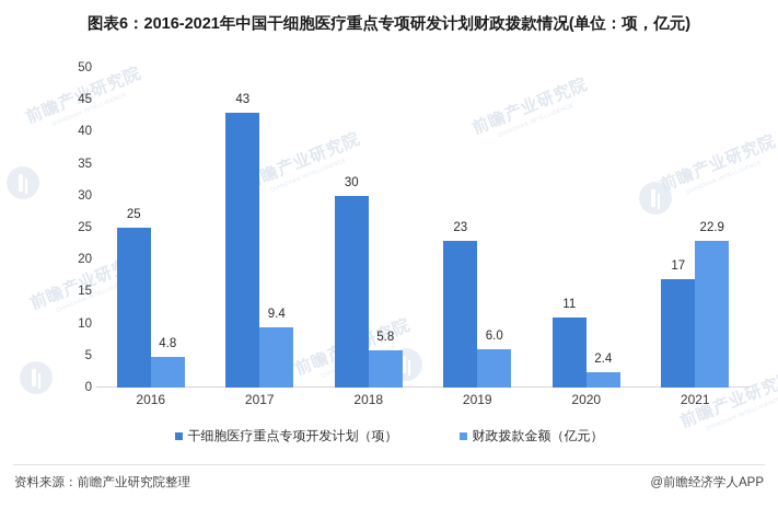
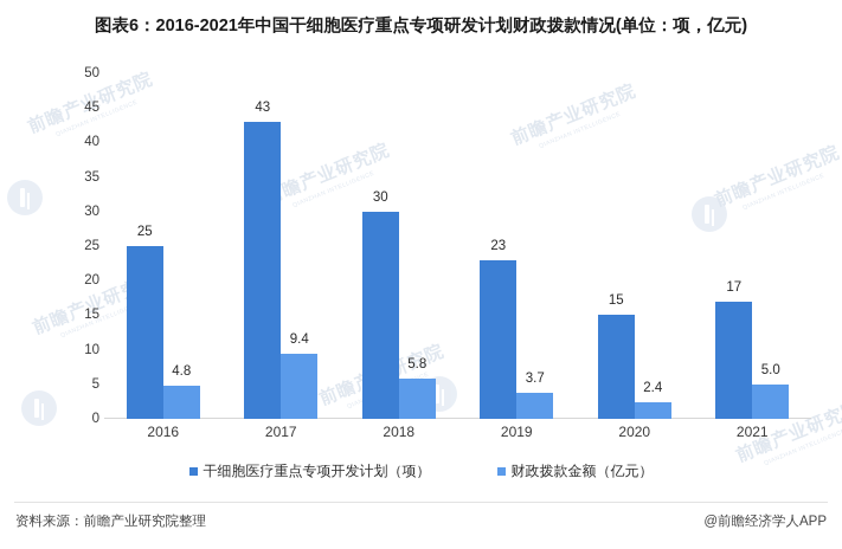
财政拨款金额（亿元）/2019: 6.0 -> 3.7
干细胞医疗重点专项开发计划（项）/2020: 11 -> 15
财政拨款金额（亿元）/2021: 22.9 -> 5.0
